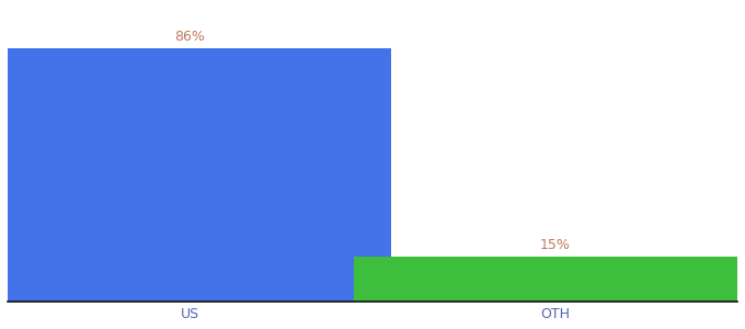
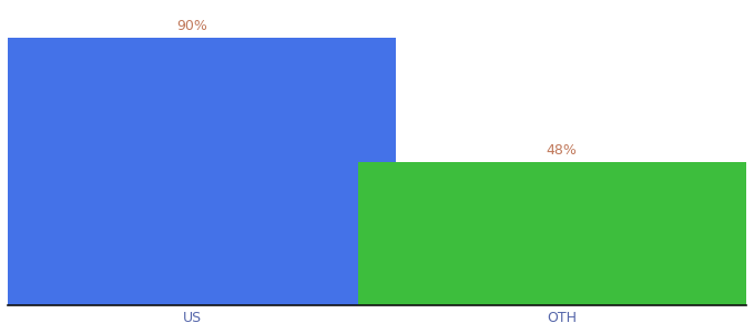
US: 86% -> 90%
OTH: 15% -> 48%
